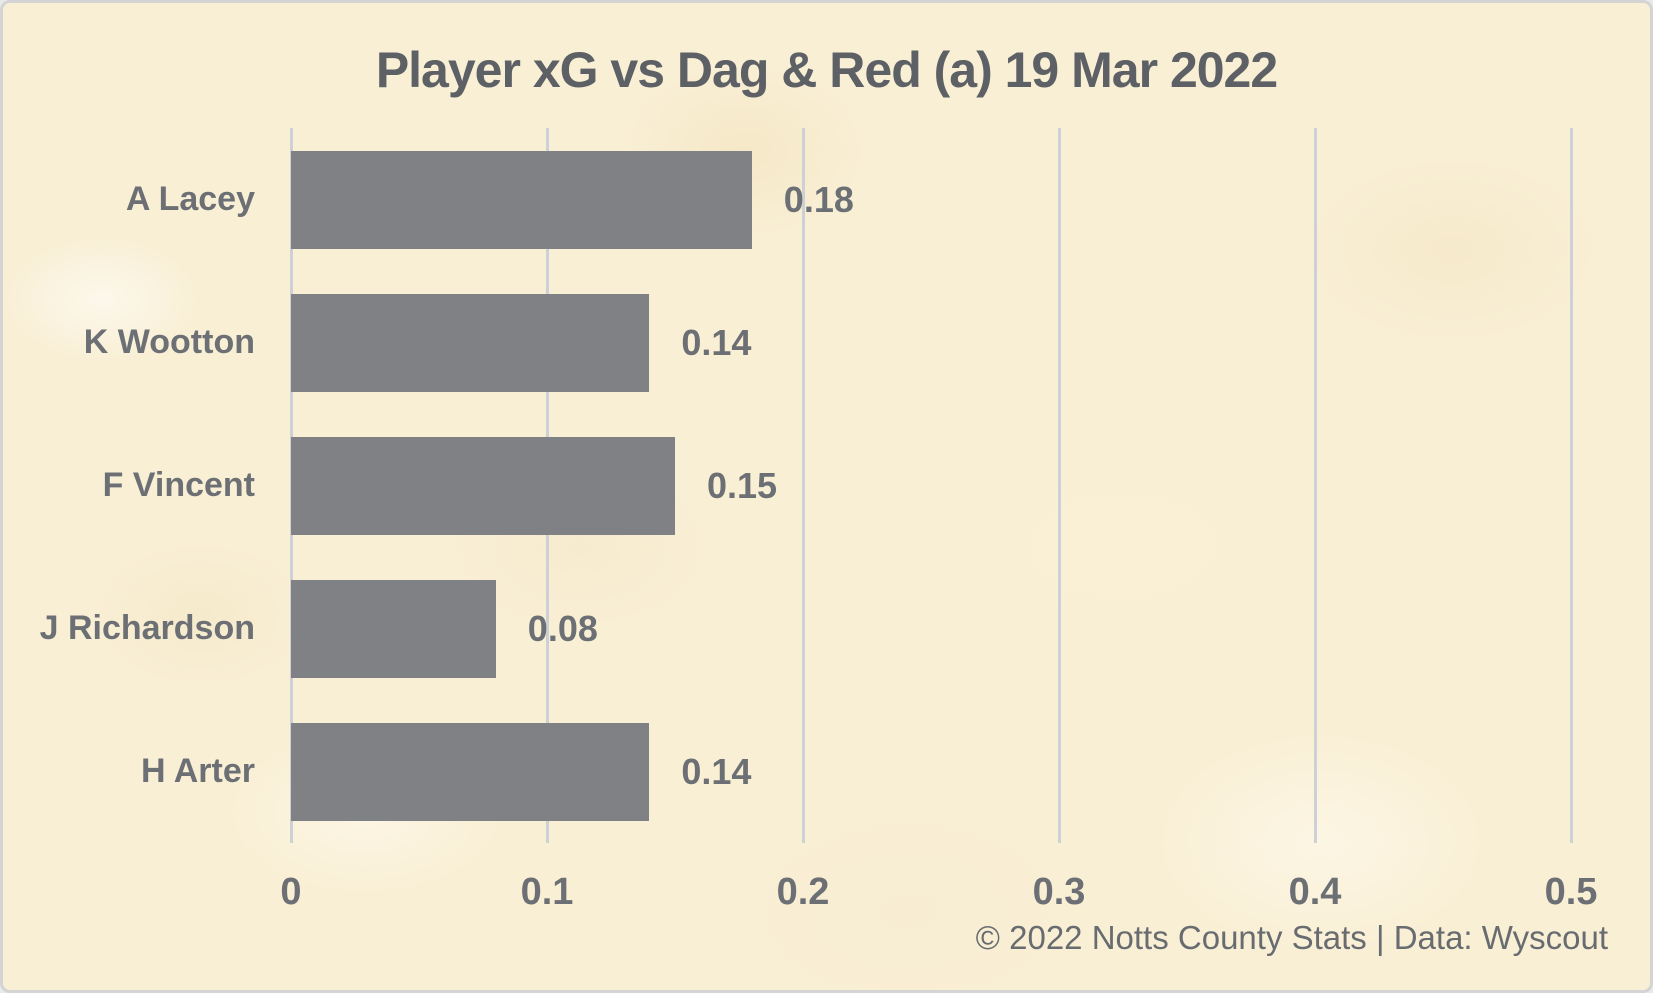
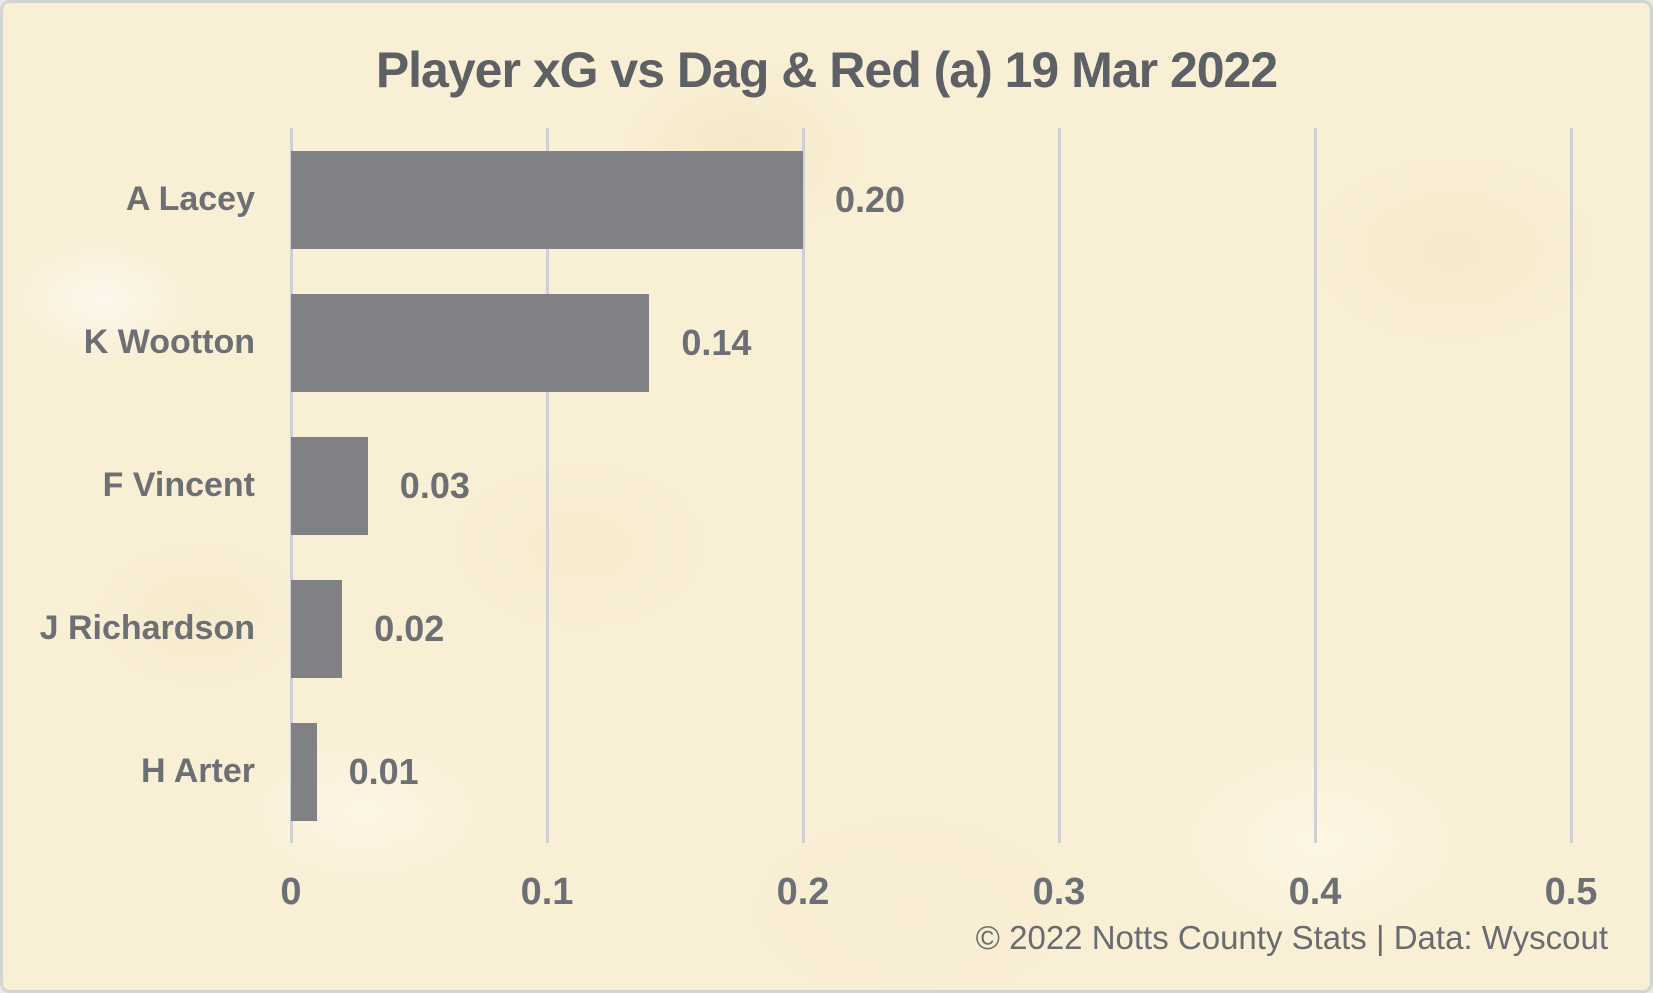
A Lacey: 0.18 -> 0.20
F Vincent: 0.15 -> 0.03
J Richardson: 0.08 -> 0.02
H Arter: 0.14 -> 0.01
